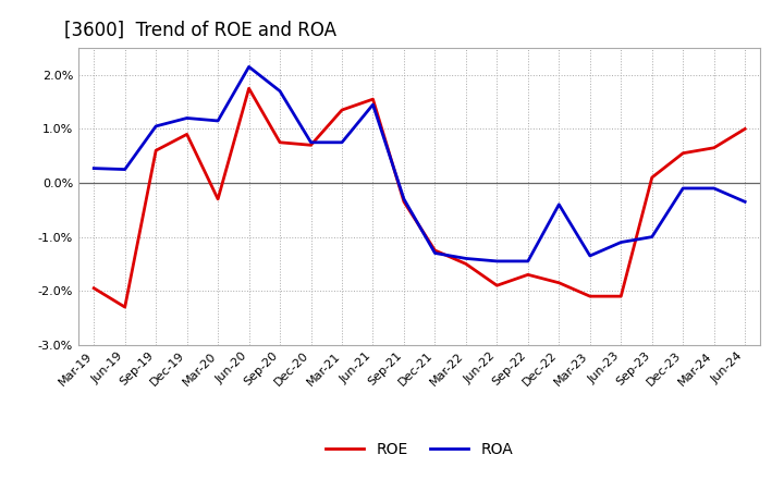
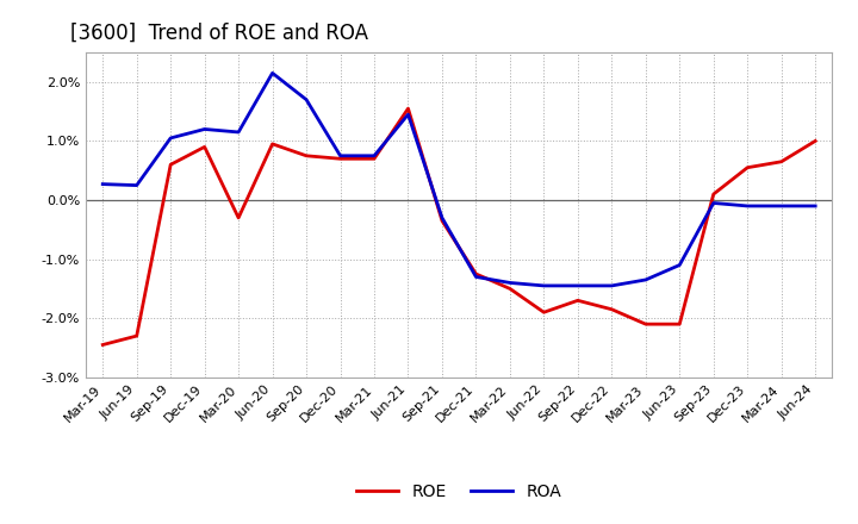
ROE/Mar-19: -1.95% -> -2.45%
ROE/Jun-20: 1.75% -> 0.95%
ROE/Mar-21: 1.35% -> 0.70%
ROA/Dec-22: -0.40% -> -1.45%
ROA/Sep-23: -1.00% -> -0.05%
ROA/Jun-24: -0.35% -> -0.10%
